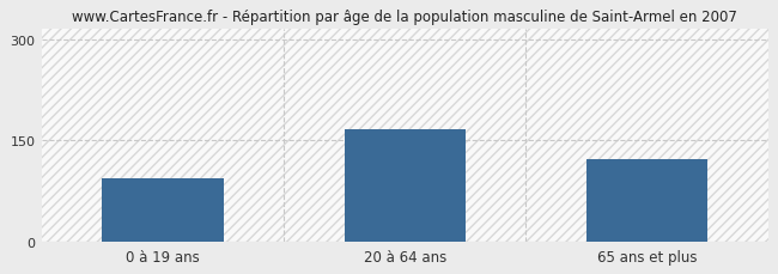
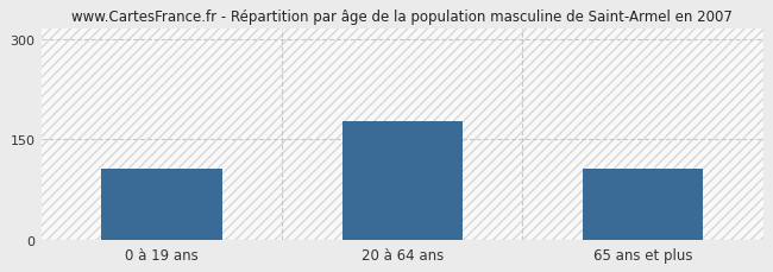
0 à 19 ans: 94 -> 107
20 à 64 ans: 166 -> 178
65 ans et plus: 122 -> 107
